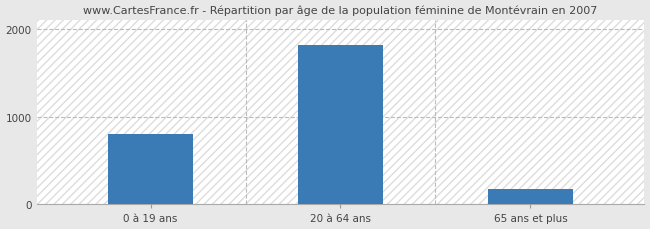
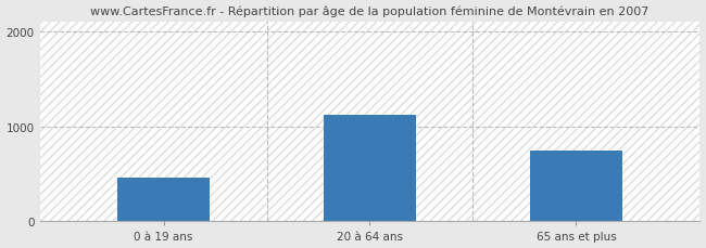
0 à 19 ans: 800 -> 460
20 à 64 ans: 1810 -> 1120
65 ans et plus: 180 -> 740
